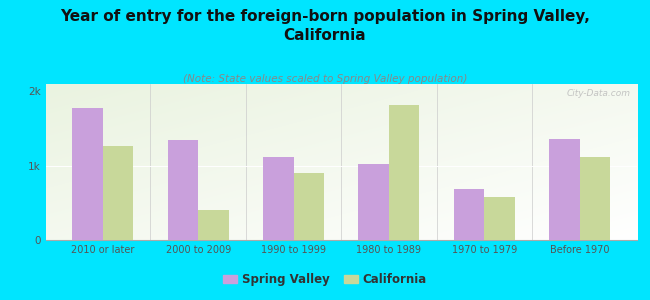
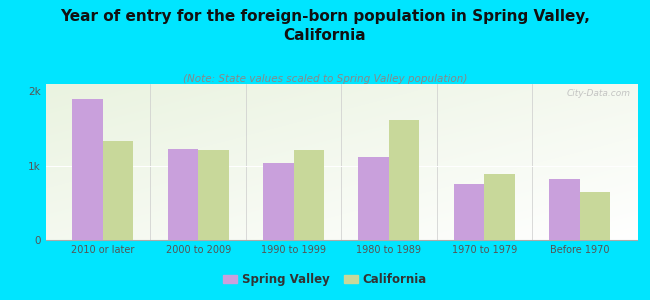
Spring Valley/2010 or later: 1.78k -> 1.90k
California/2010 or later: 1.26k -> 1.33k
Spring Valley/2000 to 2009: 1.34k -> 1.22k
California/2000 to 2009: 0.40k -> 1.21k
Spring Valley/1990 to 1999: 1.12k -> 1.04k
California/1990 to 1999: 0.90k -> 1.21k
Spring Valley/1980 to 1989: 1.02k -> 1.12k
California/1980 to 1989: 1.82k -> 1.62k
Spring Valley/1970 to 1979: 0.68k -> 0.76k
California/1970 to 1979: 0.58k -> 0.89k
Spring Valley/Before 1970: 1.36k -> 0.82k
California/Before 1970: 1.12k -> 0.65k
